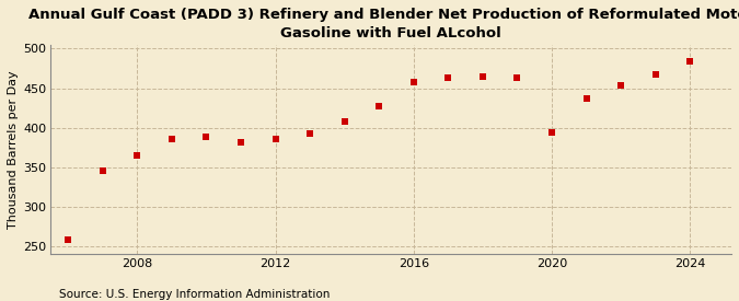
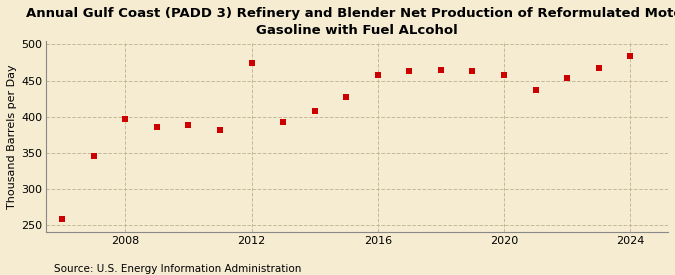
2008: 365 -> 396
2012: 385 -> 474
2020: 394 -> 458
